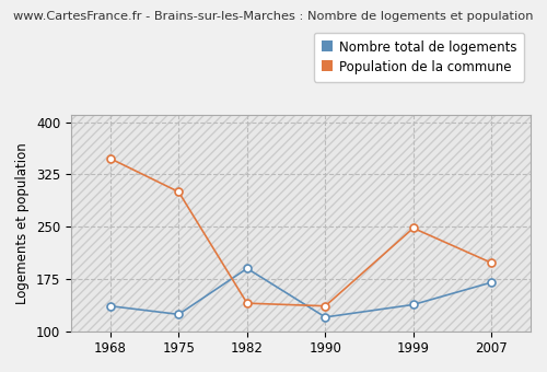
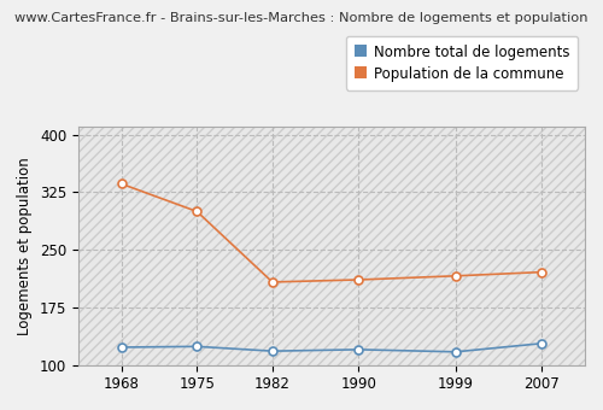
Nombre total de logements/1968: 136 -> 123
Population de la commune/1968: 348 -> 336
Nombre total de logements/1982: 190 -> 118
Population de la commune/1982: 140 -> 208
Population de la commune/1990: 136 -> 211
Nombre total de logements/1999: 138 -> 117
Population de la commune/1999: 248 -> 216
Nombre total de logements/2007: 170 -> 128
Population de la commune/2007: 198 -> 221
